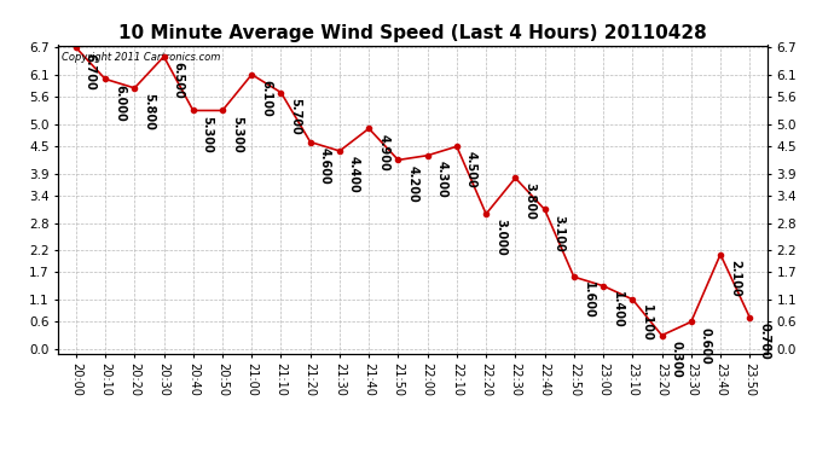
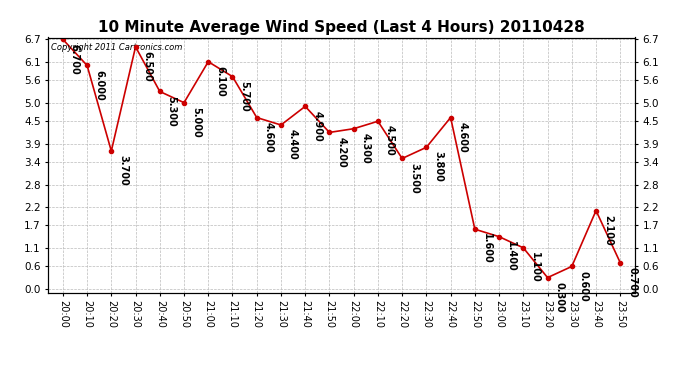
20:20: 5.800 -> 3.700
20:50: 5.300 -> 5.000
22:20: 3.000 -> 3.500
22:40: 3.100 -> 4.600
